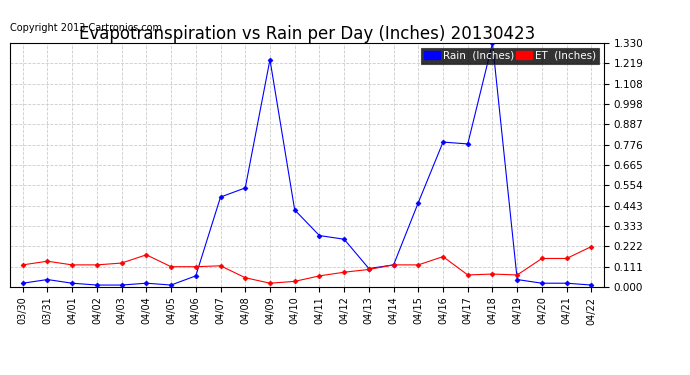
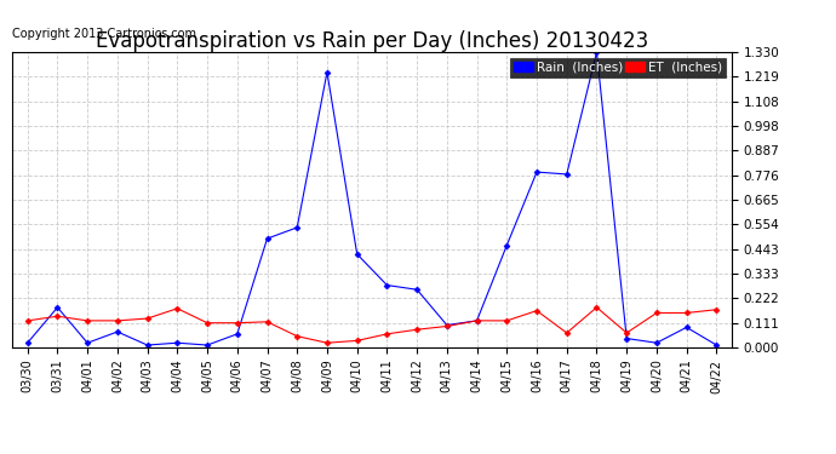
Rain (Inches)/03/31: 0.04 -> 0.18
Rain (Inches)/04/02: 0.01 -> 0.07
ET (Inches)/04/18: 0.07 -> 0.18
Rain (Inches)/04/21: 0.02 -> 0.09
ET (Inches)/04/22: 0.22 -> 0.17
